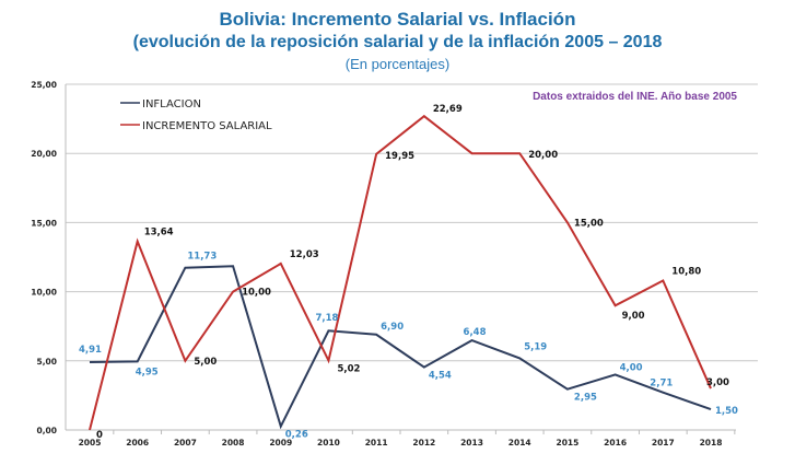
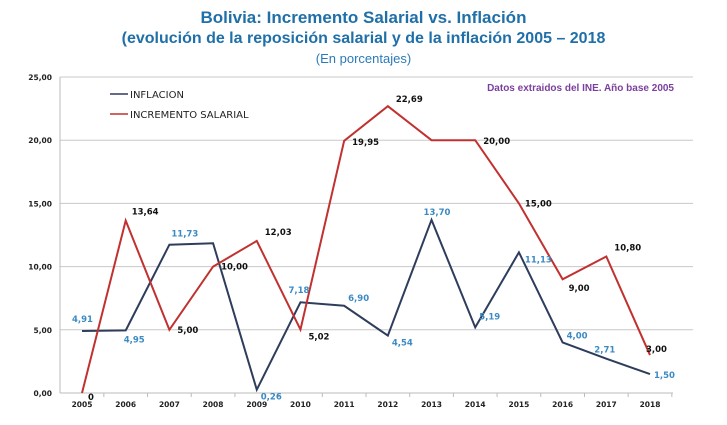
INFLACION/2013: 6,48 -> 13,70
INFLACION/2015: 2,95 -> 11,13
